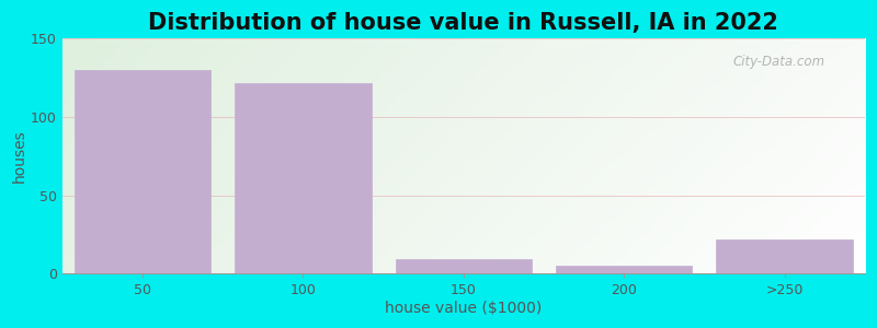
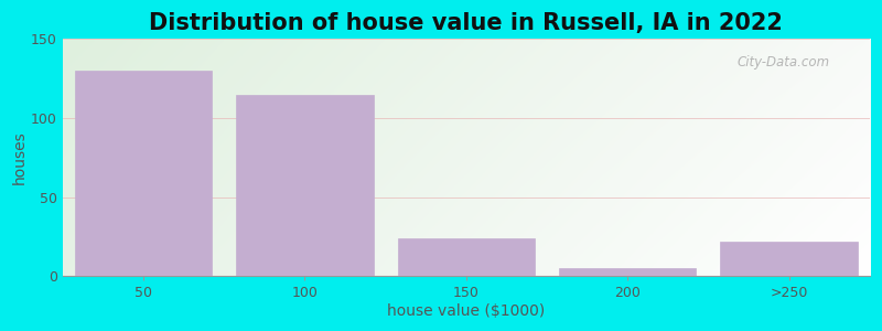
100: 122 -> 115
150: 9 -> 24
